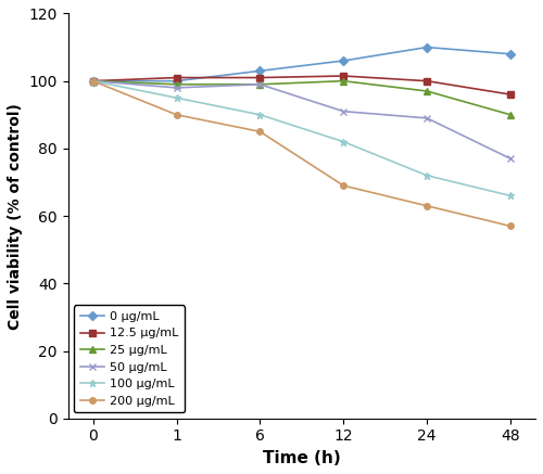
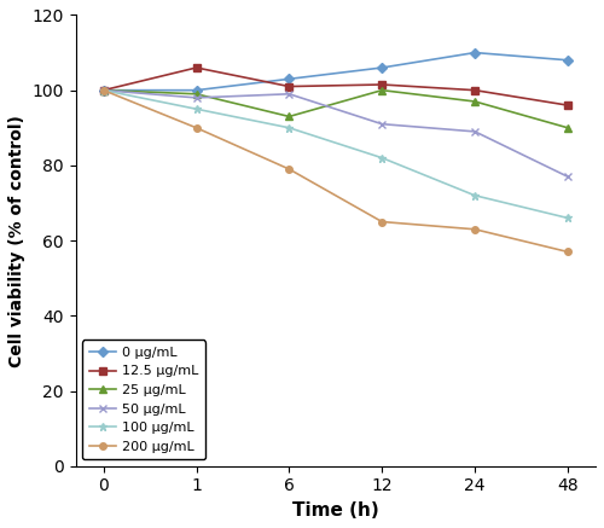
12.5 μg/mL/1: 101.0 -> 106.0
25 μg/mL/6: 99 -> 93
200 μg/mL/6: 85 -> 79
200 μg/mL/12: 69 -> 65
